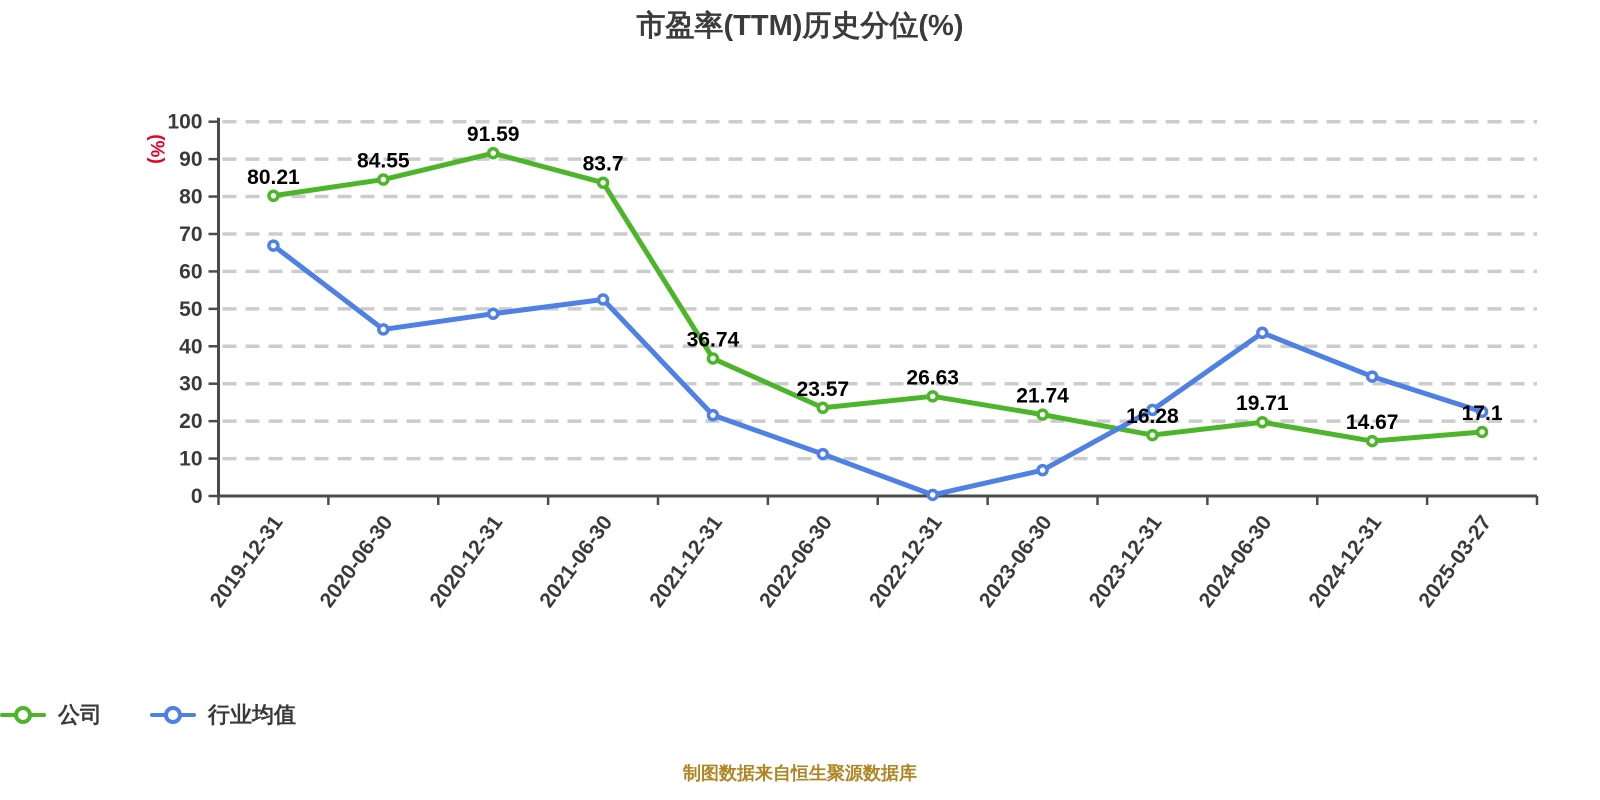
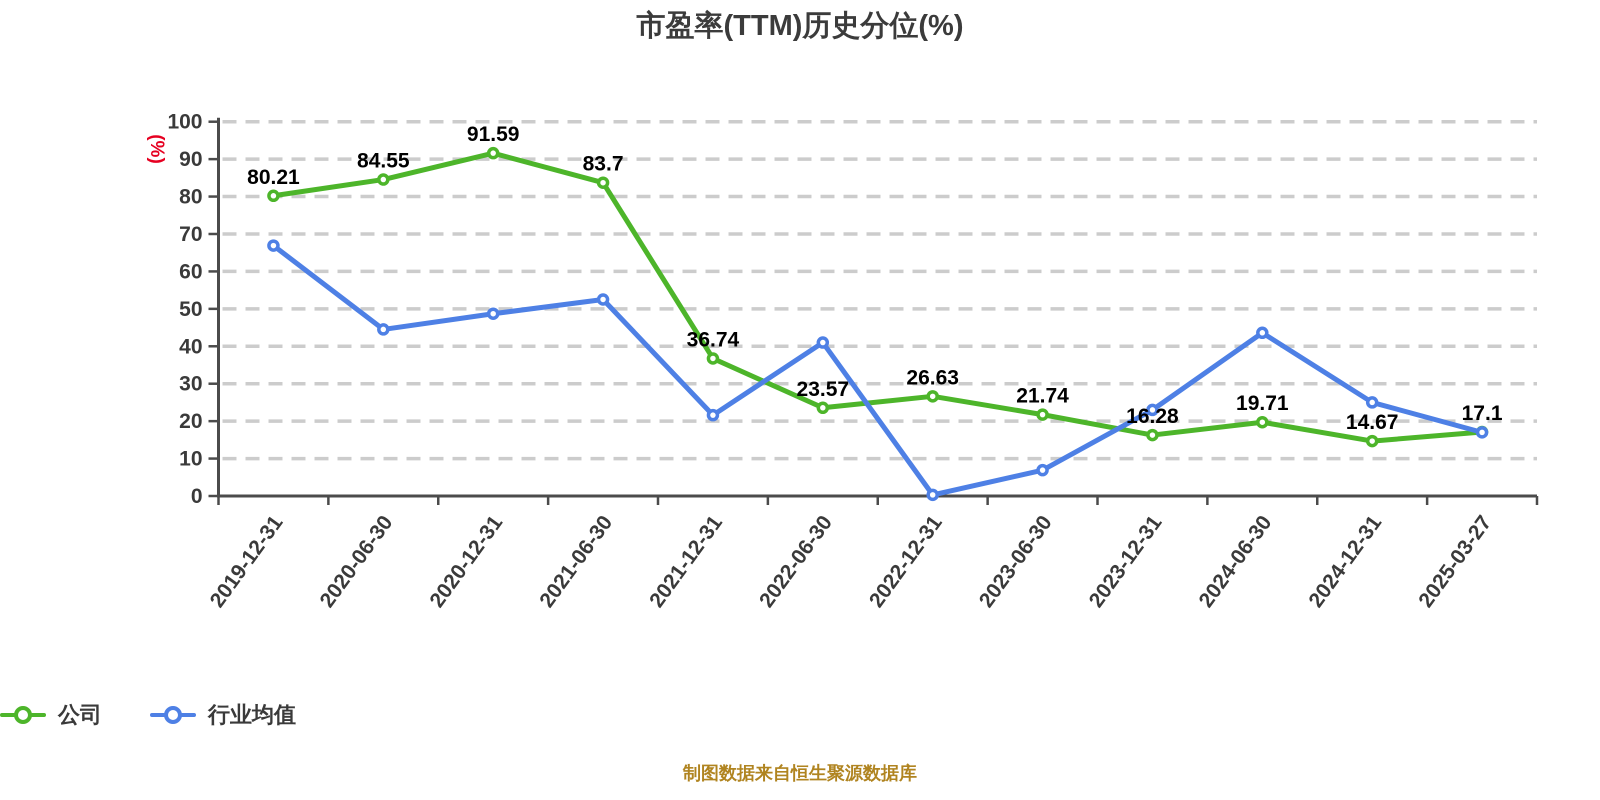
行业均值/2022-06-30: 11 -> 41
行业均值/2024-12-31: 32 -> 25
行业均值/2025-03-27: 22 -> 17
